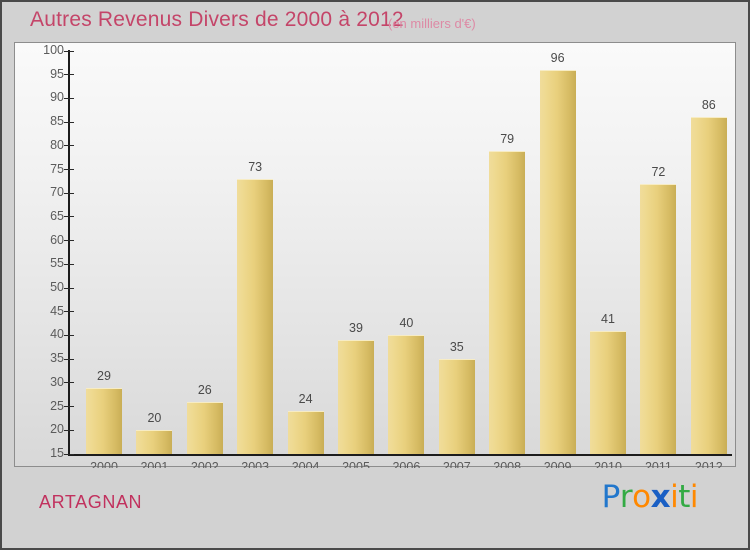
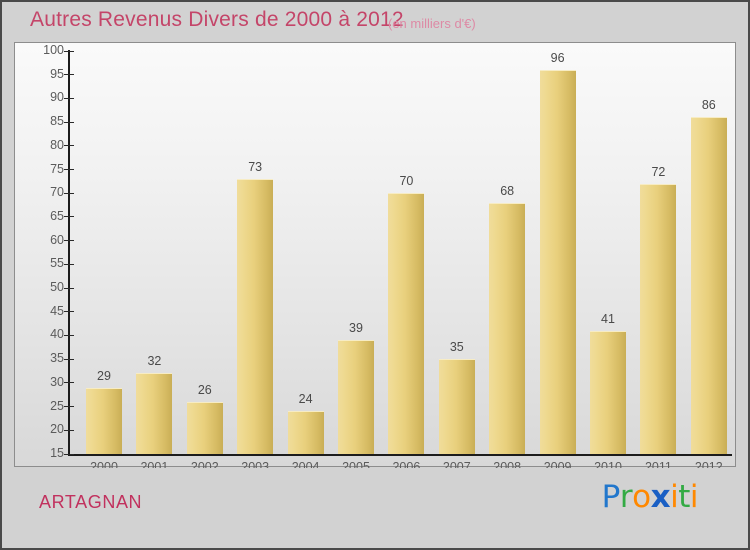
2001: 20 -> 32
2006: 40 -> 70
2008: 79 -> 68
